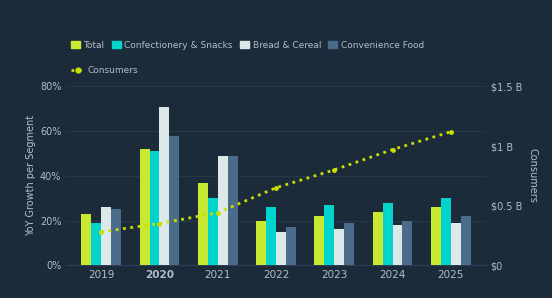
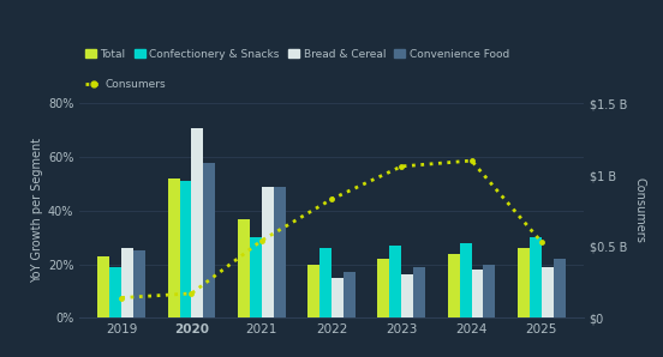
Consumers/2019: $0.28 B -> $0.14 B
Consumers/2020: $0.35 B -> $0.17 B
Consumers/2021: $0.44 B -> $0.54 B
Consumers/2022: $0.65 B -> $0.83 B
Consumers/2023: $0.80 B -> $1.06 B
Consumers/2024: $0.97 B -> $1.10 B
Consumers/2025: $1.12 B -> $0.53 B
